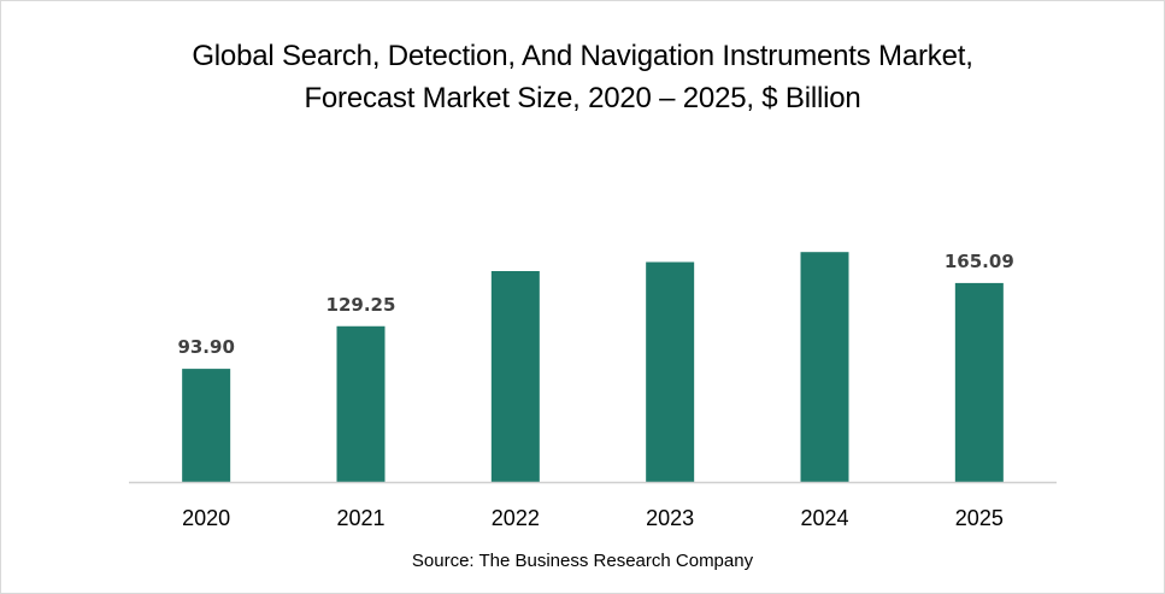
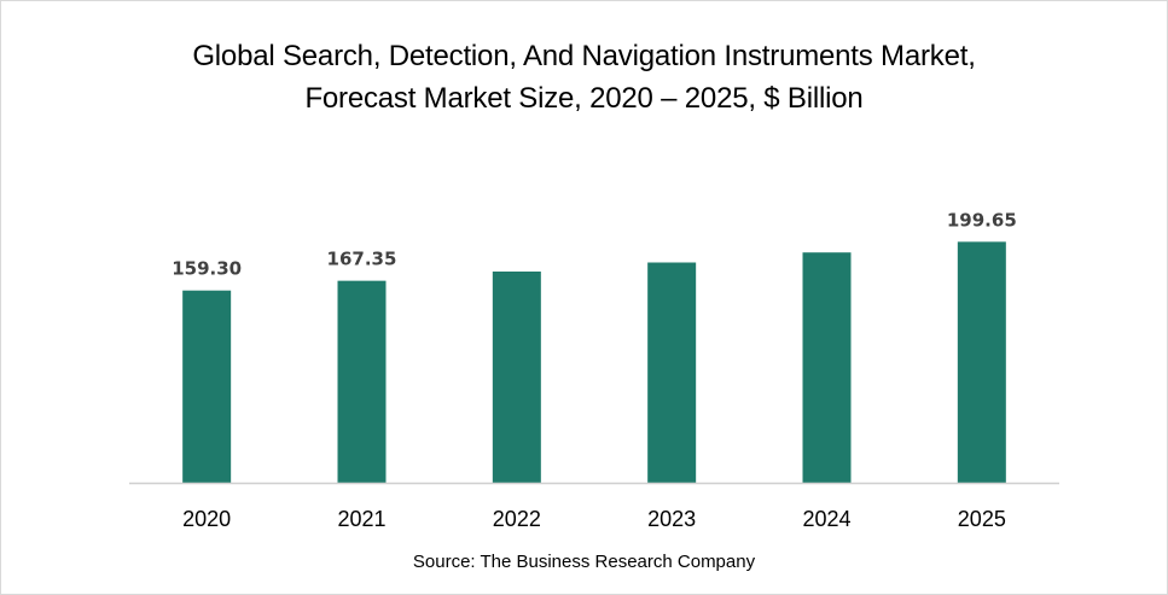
2020: 93.90 -> 159.30
2021: 129.25 -> 167.35
2025: 165.09 -> 199.65
